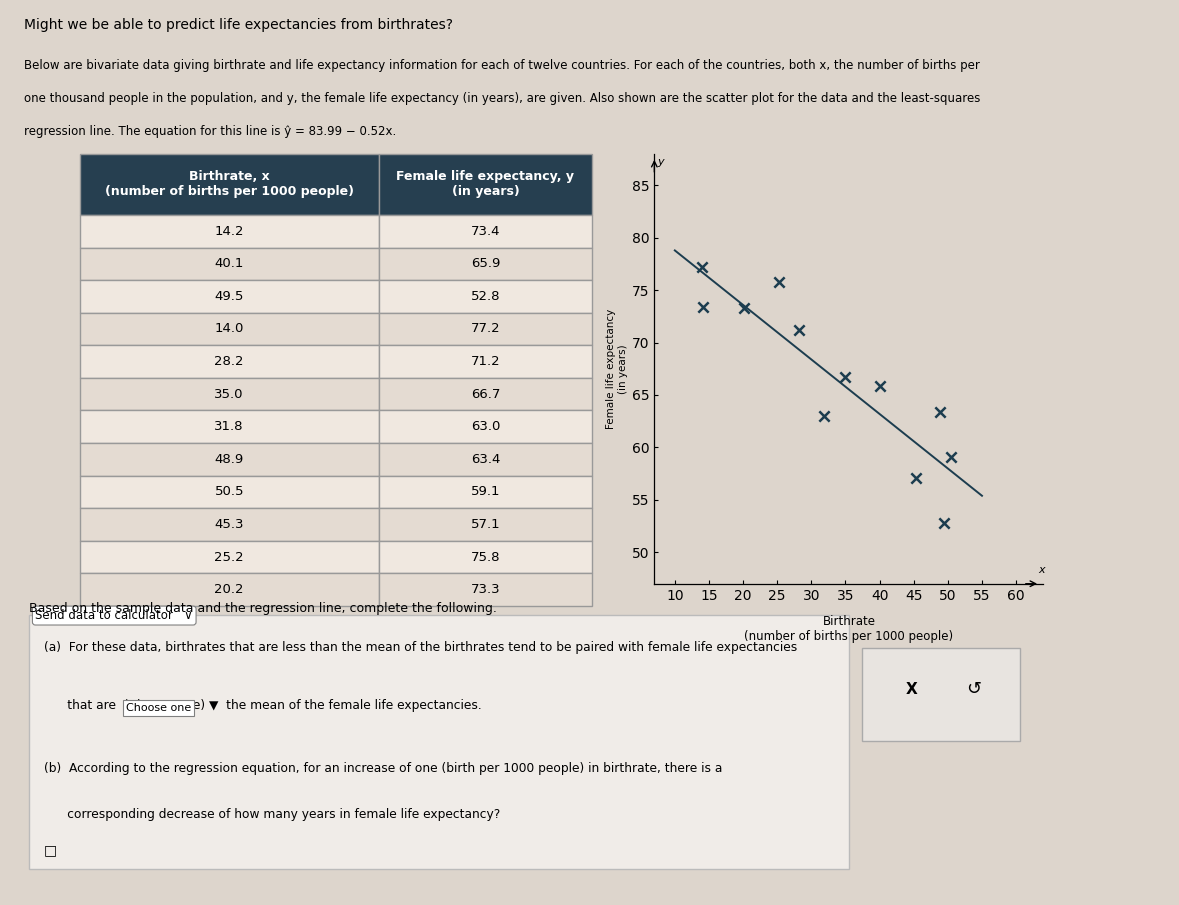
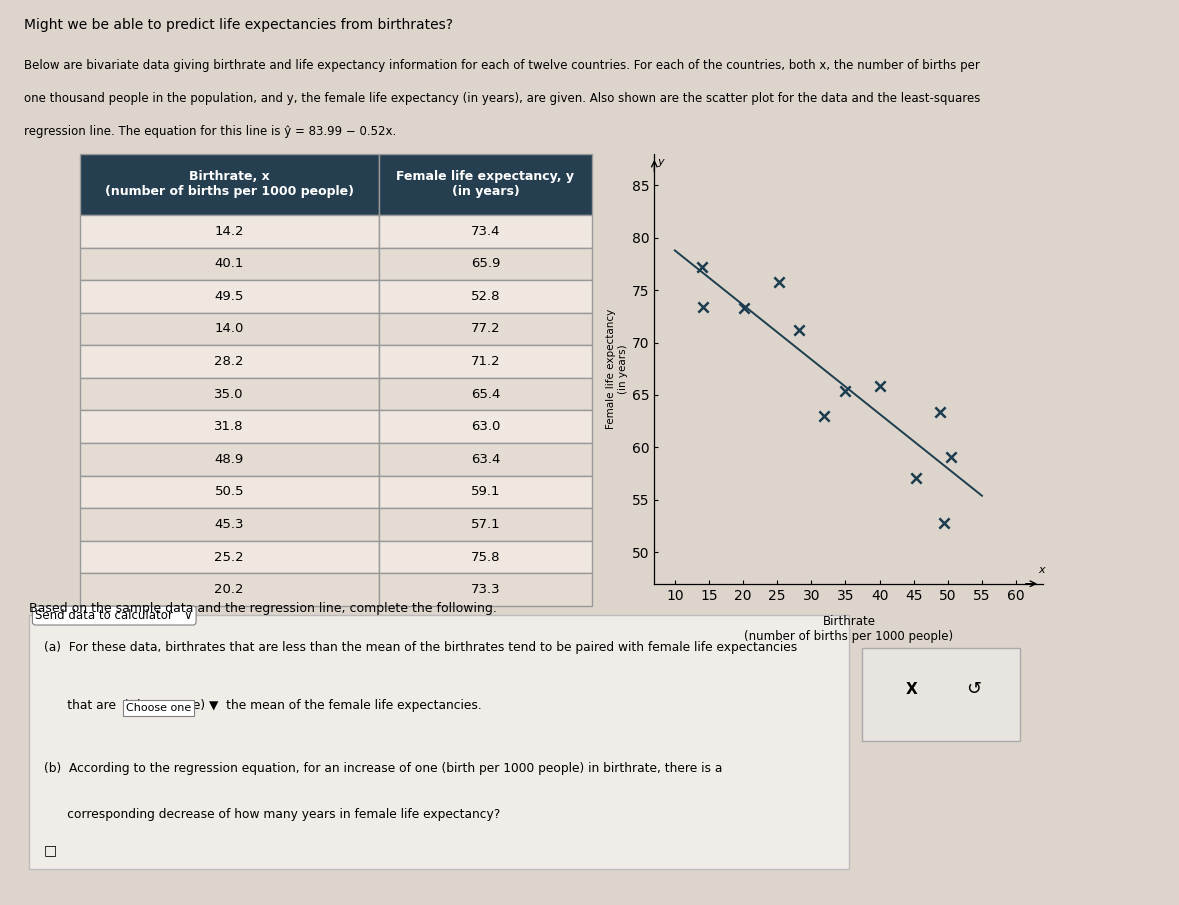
35: 66.7 -> 65.4
